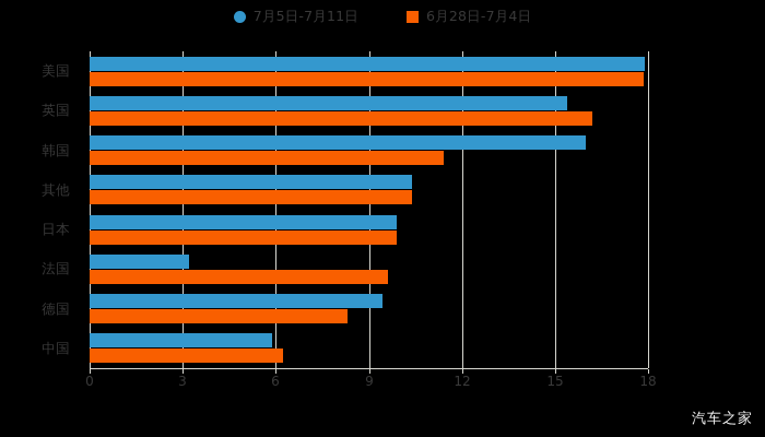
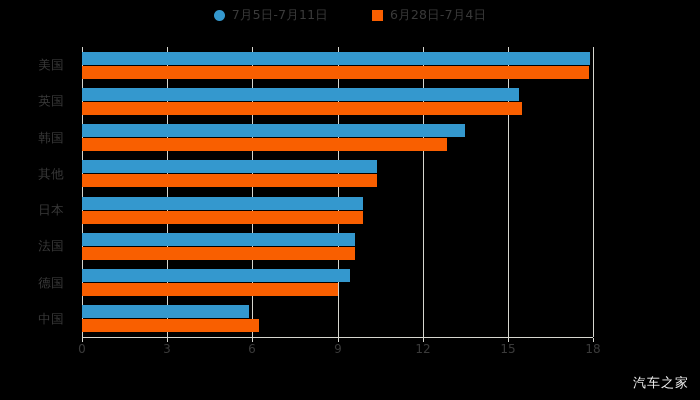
6月28日-7月4日/英国: 16.2 -> 15.5
7月5日-7月11日/韩国: 16.0 -> 13.5
6月28日-7月4日/韩国: 11.4 -> 12.8
7月5日-7月11日/法国: 3.2 -> 9.6
6月28日-7月4日/德国: 8.3 -> 9.0
